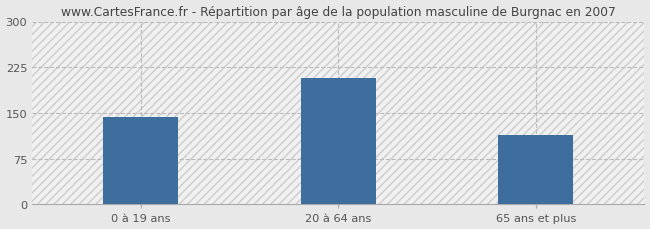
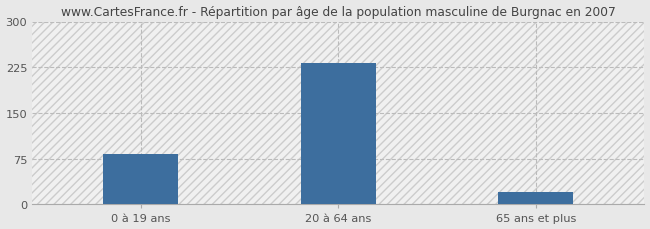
0 à 19 ans: 144 -> 82
20 à 64 ans: 208 -> 232
65 ans et plus: 114 -> 20
